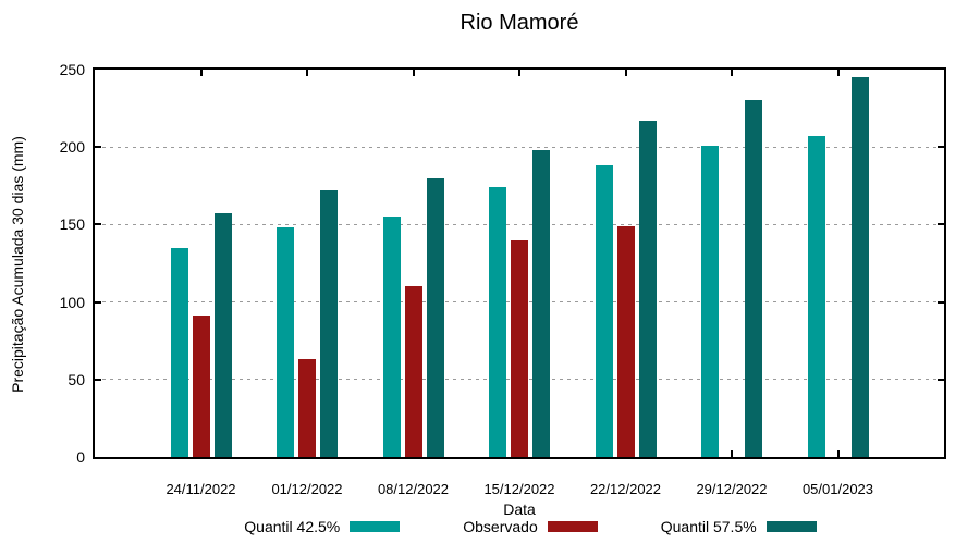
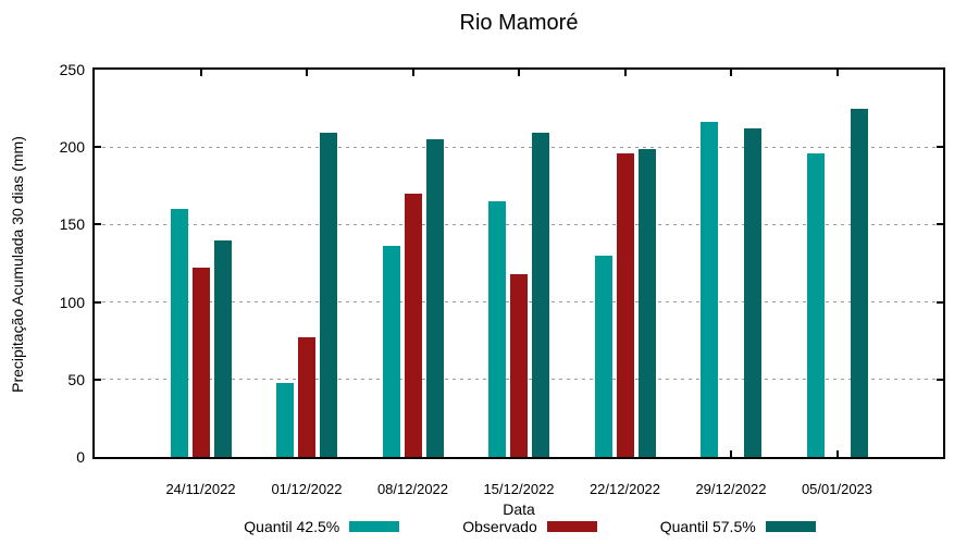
Quantil 42.5%/24/11/2022: 135 -> 160
Observado/24/11/2022: 91 -> 122
Quantil 57.5%/24/11/2022: 157 -> 140
Quantil 42.5%/01/12/2022: 148 -> 48
Observado/01/12/2022: 63 -> 77
Quantil 57.5%/01/12/2022: 172 -> 209
Quantil 42.5%/08/12/2022: 155 -> 136
Observado/08/12/2022: 110 -> 170
Quantil 57.5%/08/12/2022: 180 -> 205
Quantil 42.5%/15/12/2022: 174 -> 165
Observado/15/12/2022: 140 -> 118
Quantil 57.5%/15/12/2022: 198 -> 209
Quantil 42.5%/22/12/2022: 188 -> 130
Observado/22/12/2022: 149 -> 196
Quantil 57.5%/22/12/2022: 217 -> 199
Quantil 42.5%/29/12/2022: 201 -> 216
Quantil 57.5%/29/12/2022: 230 -> 212
Quantil 42.5%/05/01/2023: 207 -> 196
Quantil 57.5%/05/01/2023: 245 -> 225
